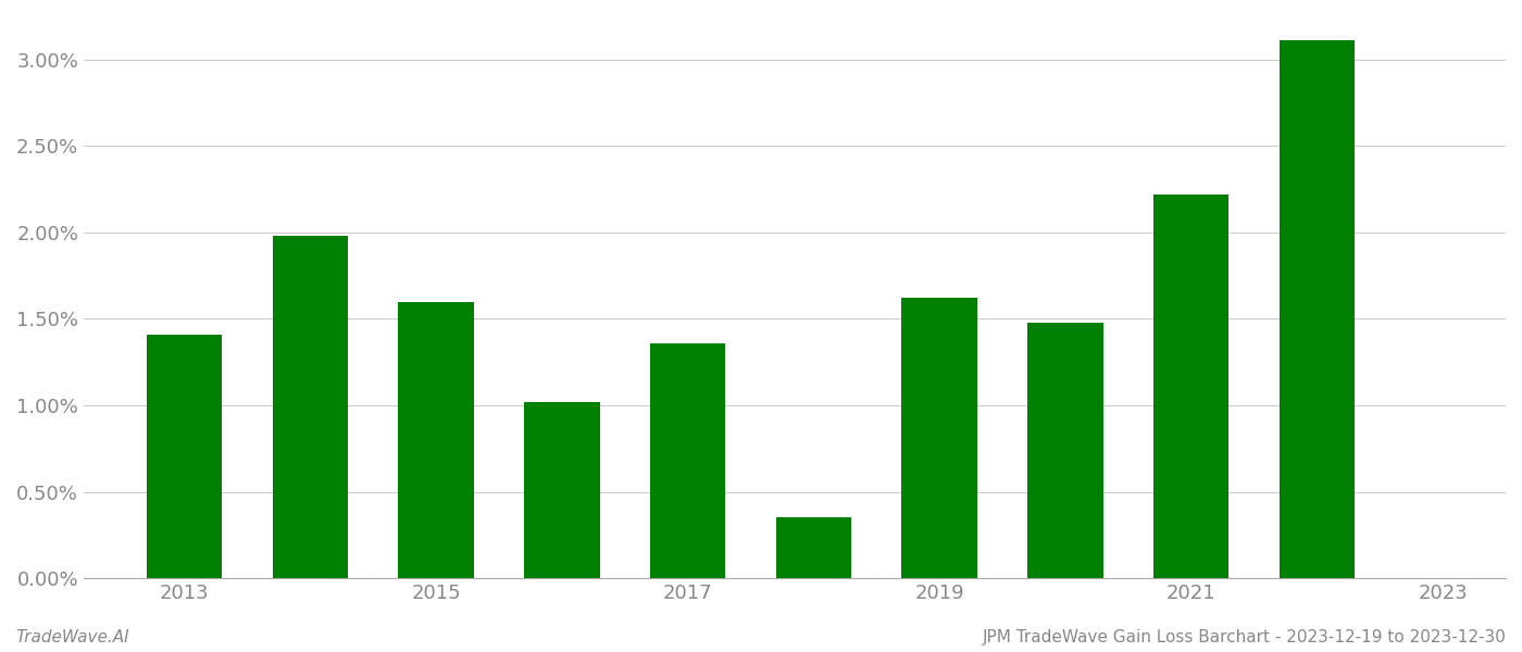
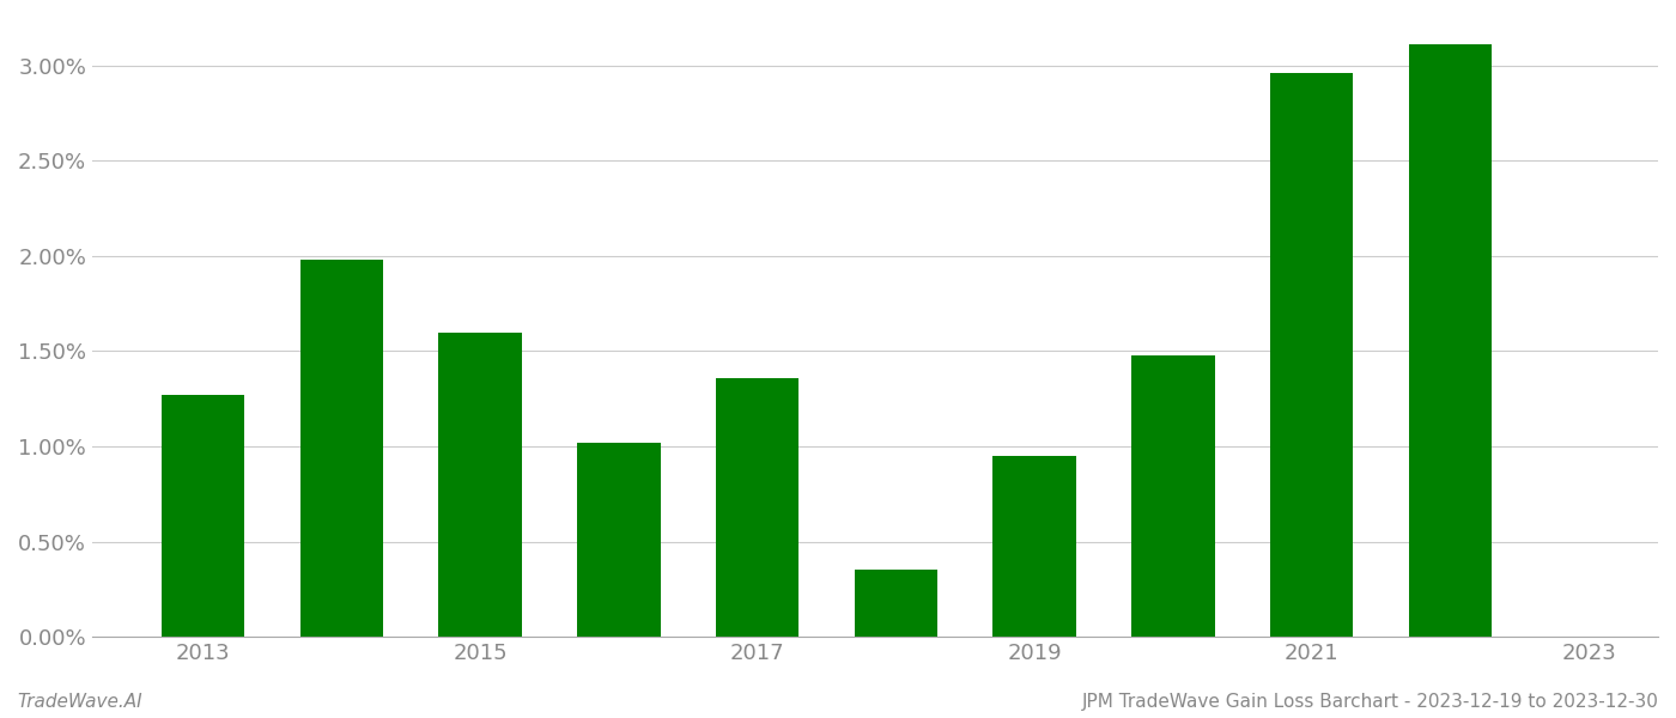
2013: 1.41% -> 1.27%
2019: 1.62% -> 0.95%
2021: 2.22% -> 2.96%
